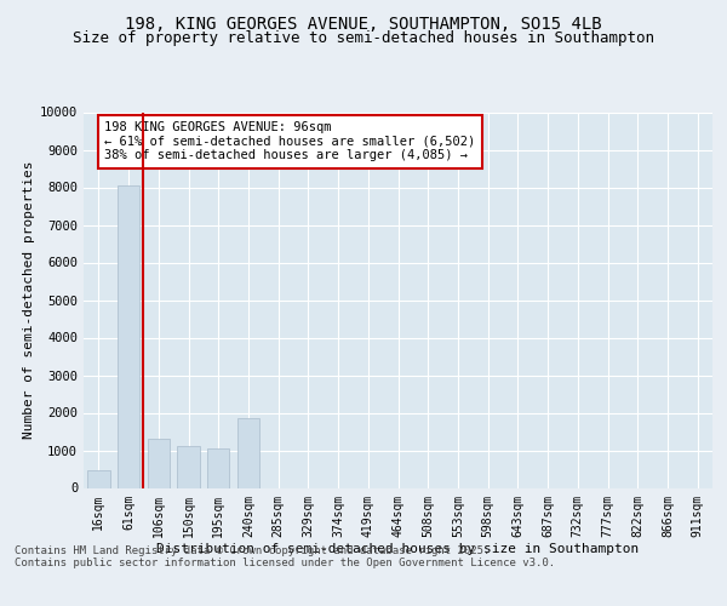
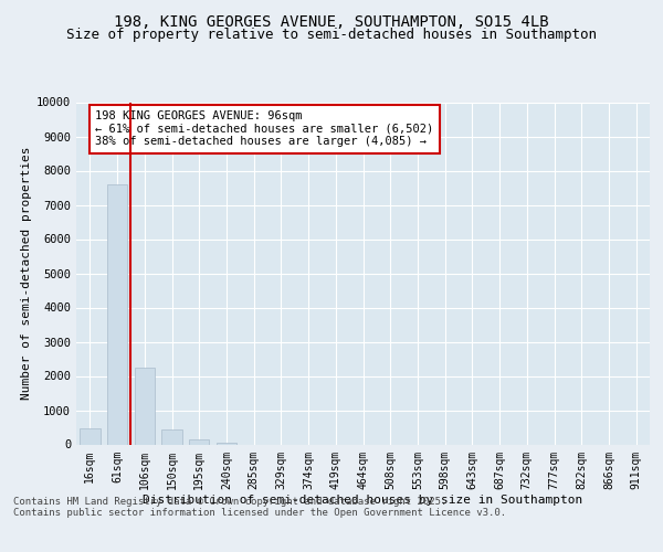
61sqm: 8050 -> 7600
106sqm: 1300 -> 2250
150sqm: 1100 -> 430
195sqm: 1050 -> 130
240sqm: 1850 -> 60
